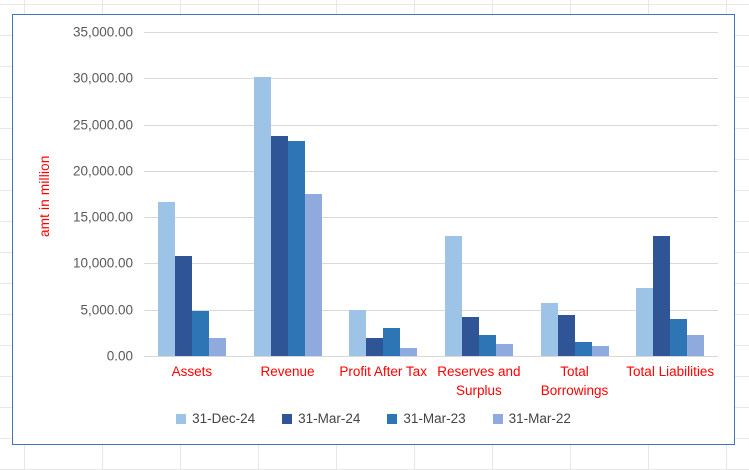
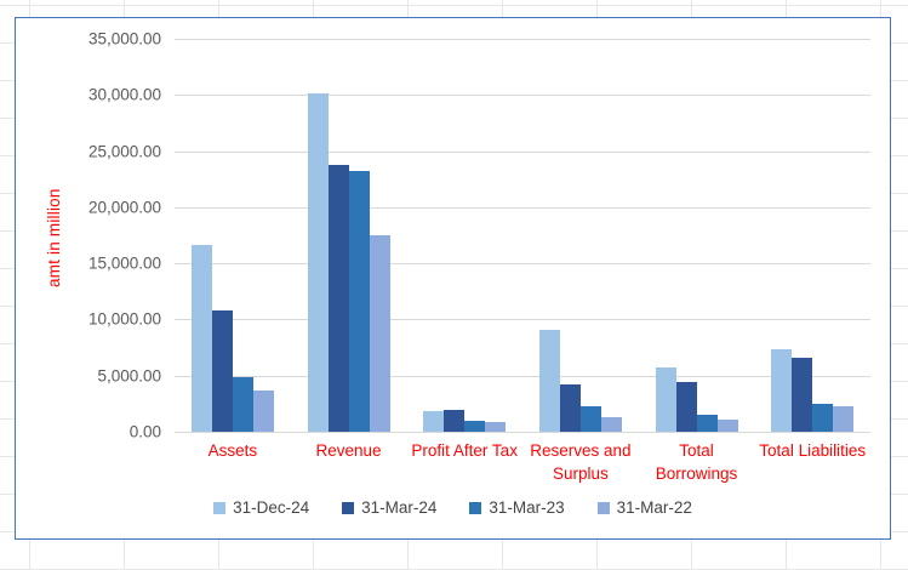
31-Mar-22/Assets: 2000 -> 4000
31-Dec-24/Profit After Tax: 5000 -> 2000
31-Mar-23/Profit After Tax: 3000 -> 1000
31-Dec-24/Reserves and Surplus: 13000 -> 9000
31-Mar-24/Total Liabilities: 13000 -> 7000
31-Mar-23/Total Liabilities: 4000 -> 2000
